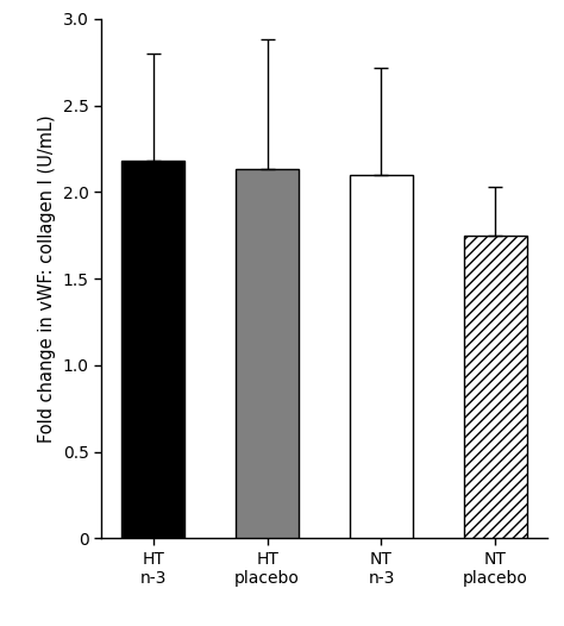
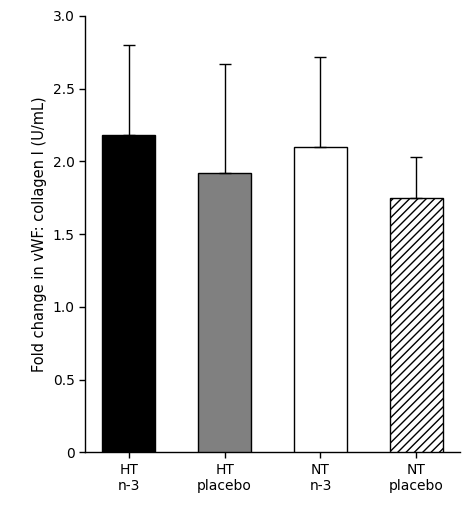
HT placebo: 2.13 -> 1.92
